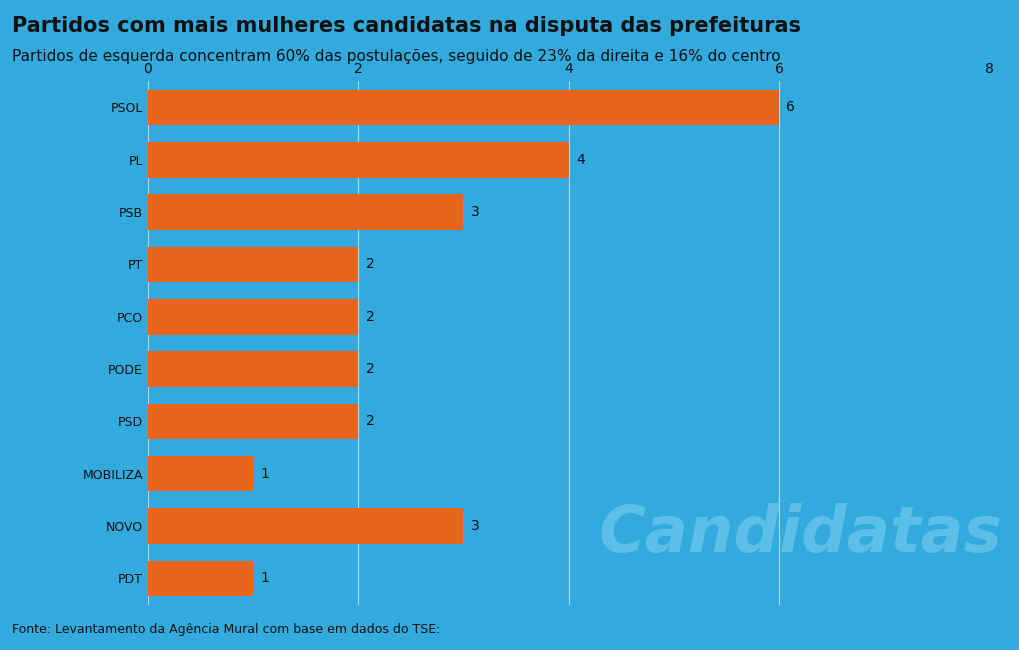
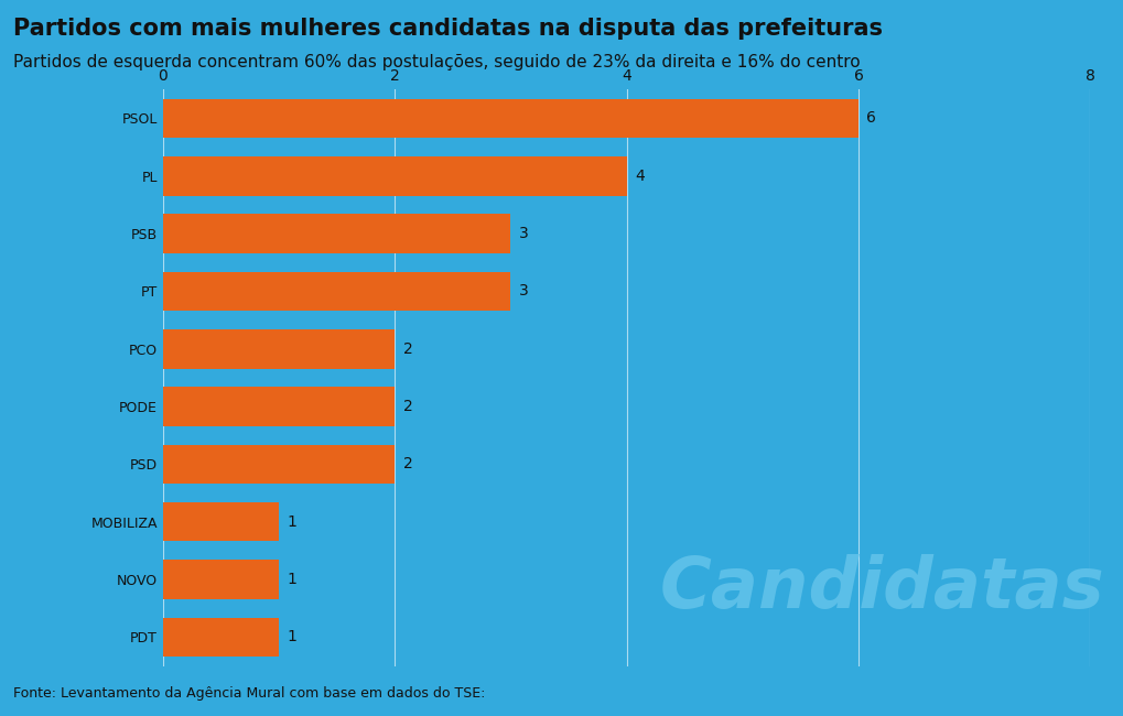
PT: 2 -> 3
NOVO: 3 -> 1
